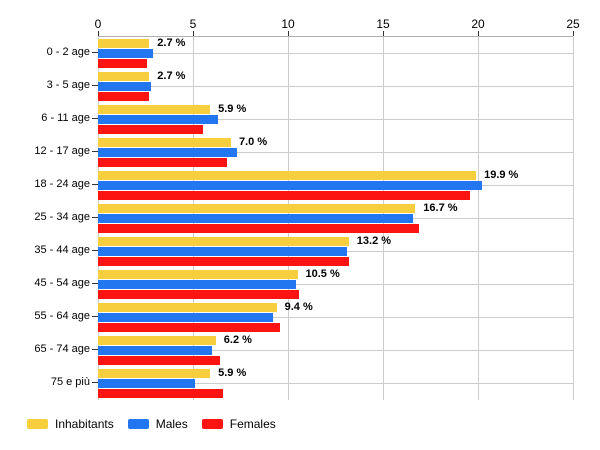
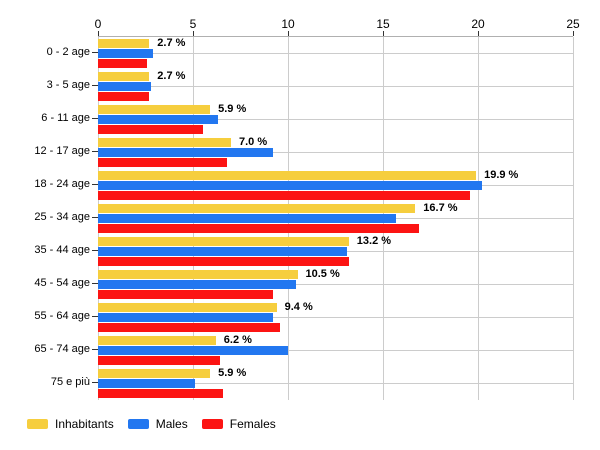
Males/12 - 17 age: 7.3 -> 9.2
Males/25 - 34 age: 16.6 -> 15.7
Females/45 - 54 age: 10.6 -> 9.2
Males/65 - 74 age: 6.0 -> 10.0
